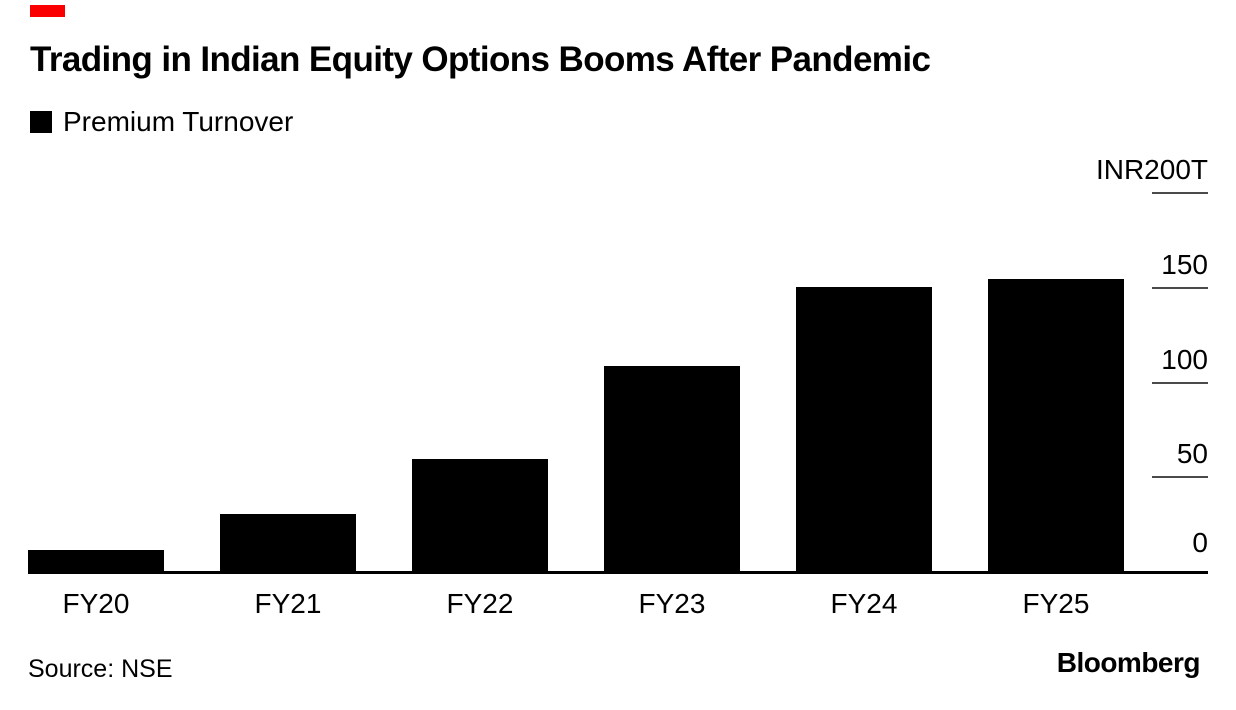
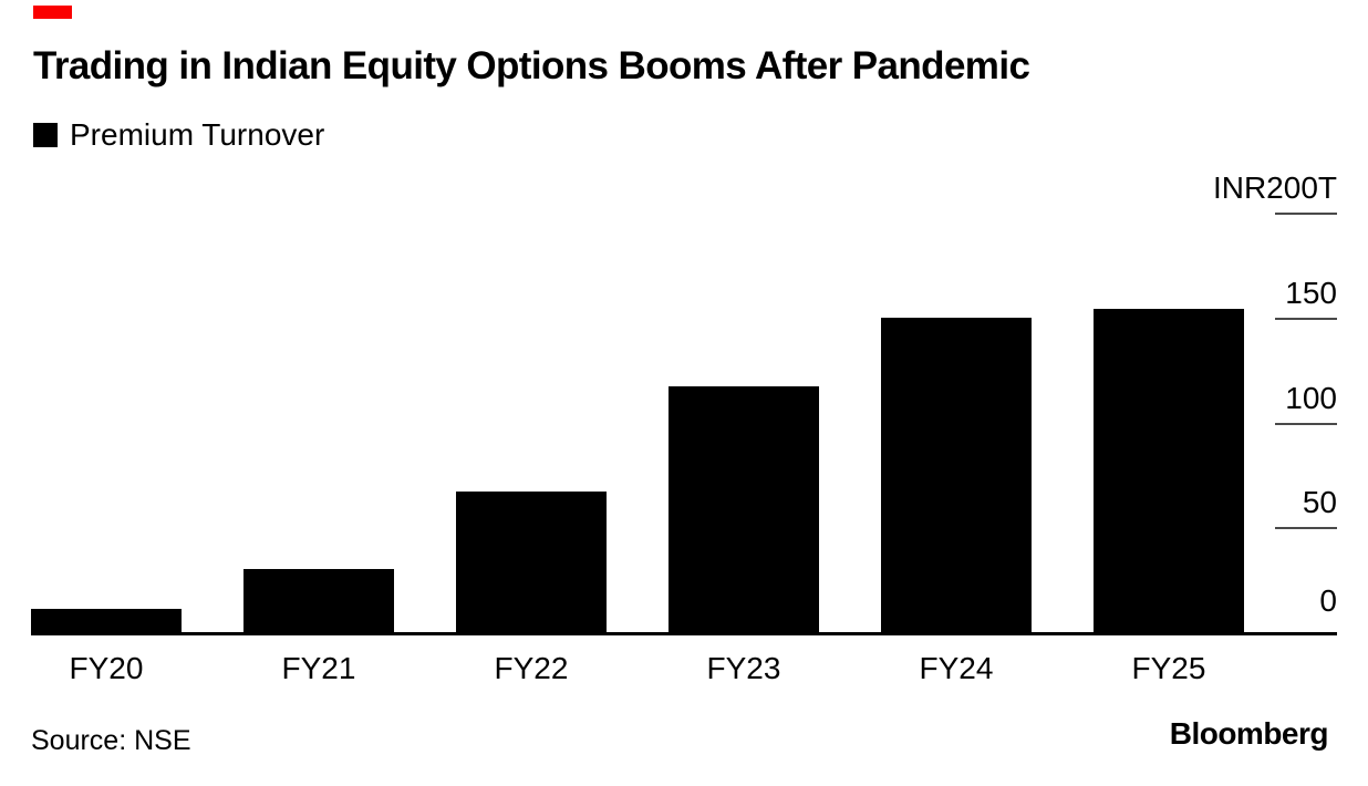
FY22: 60 -> 68
FY23: 109 -> 118
